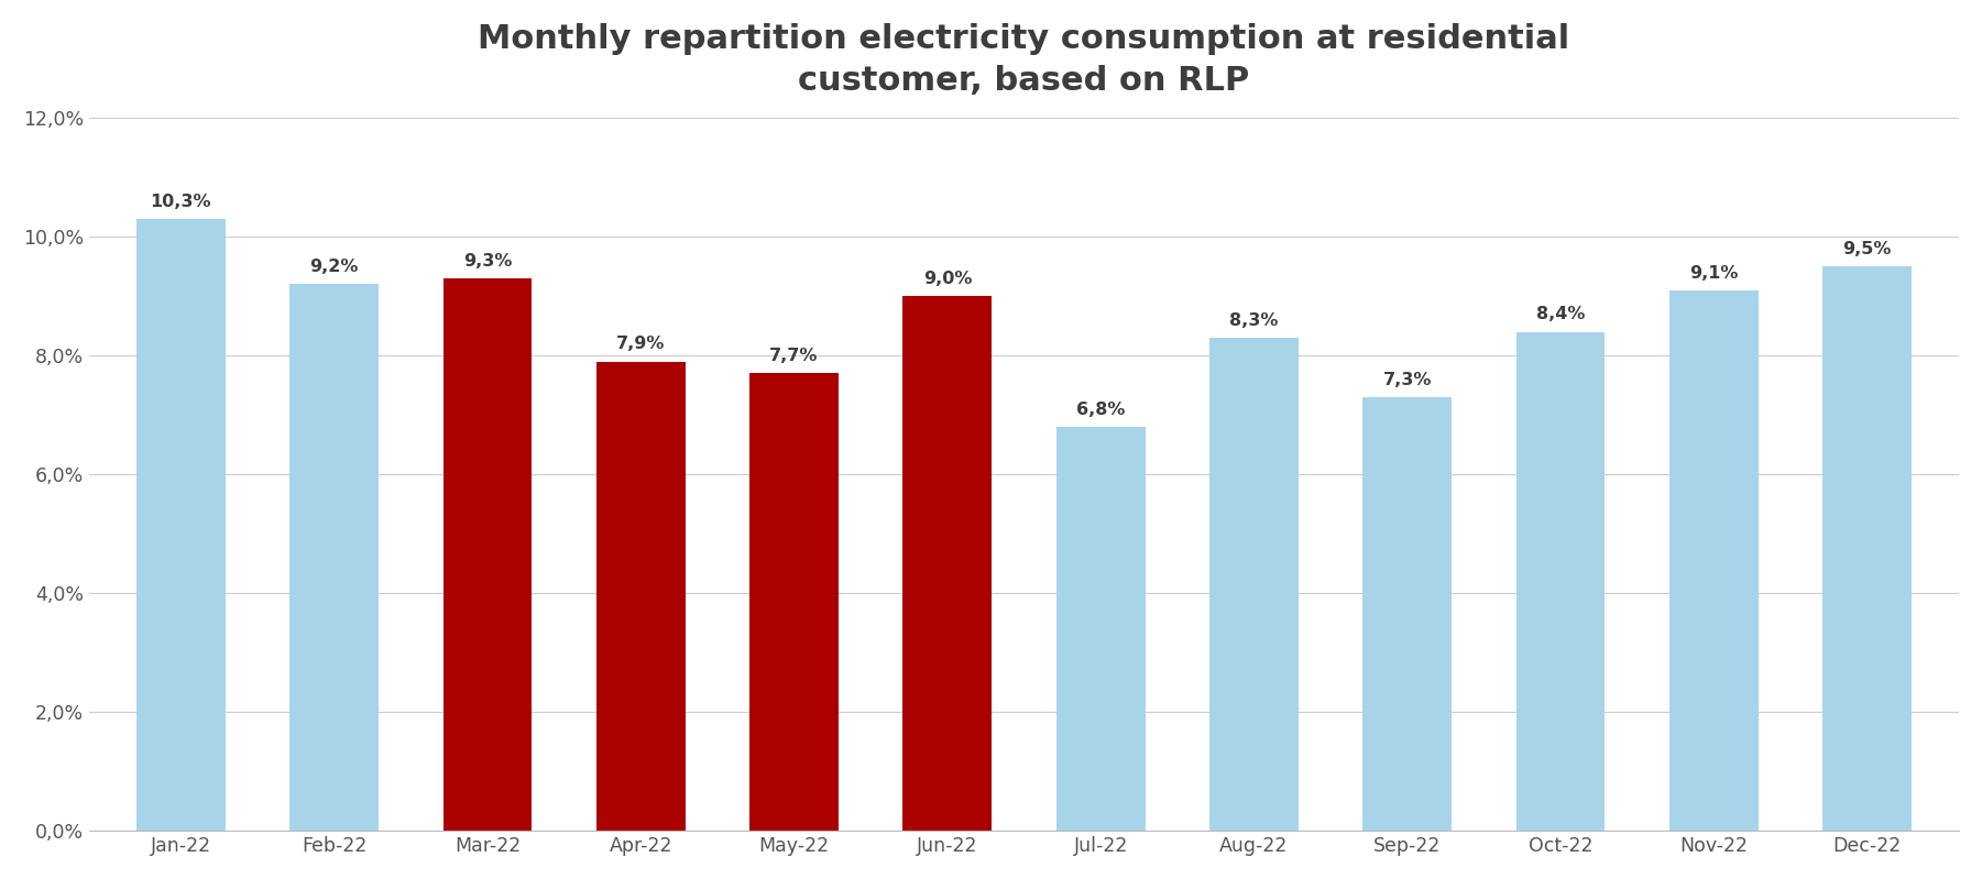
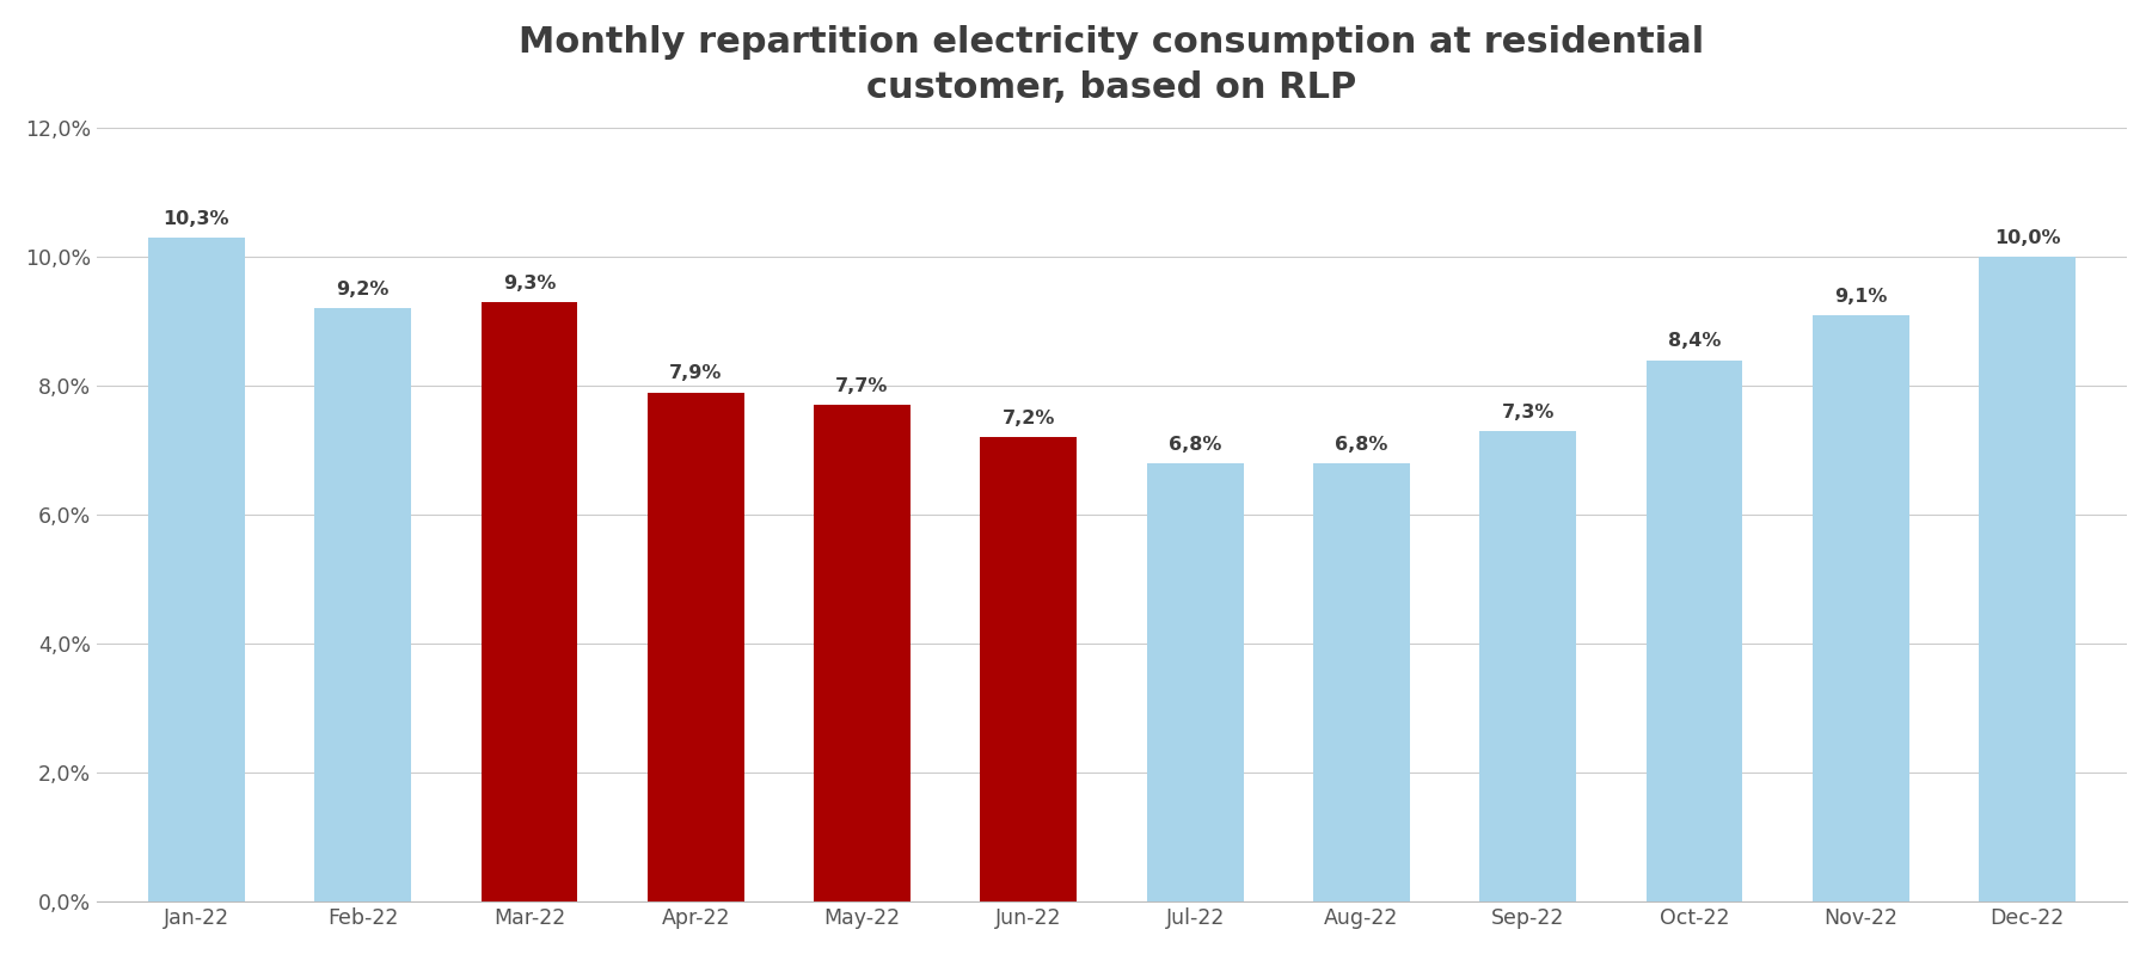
Jun-22: 9,0% -> 7,2%
Aug-22: 8,3% -> 6,8%
Dec-22: 9,5% -> 10,0%
